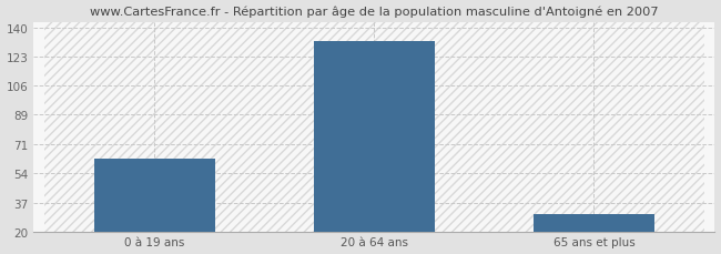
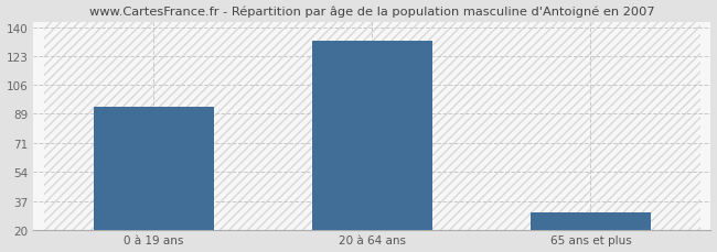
0 à 19 ans: 63 -> 93
